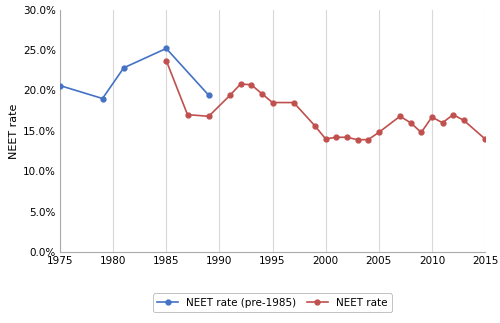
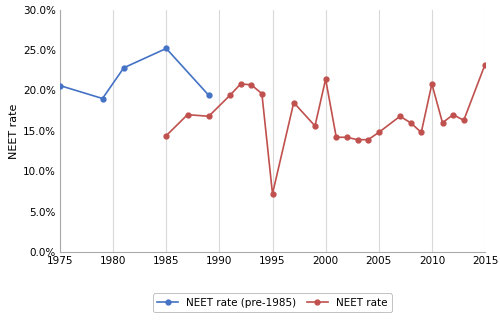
NEET rate/1985: 23.7% -> 14.4%
NEET rate/1995: 18.5% -> 7.2%
NEET rate/2000: 14.0% -> 21.4%
NEET rate/2010: 16.7% -> 20.8%
NEET rate/2015: 14.0% -> 23.2%
